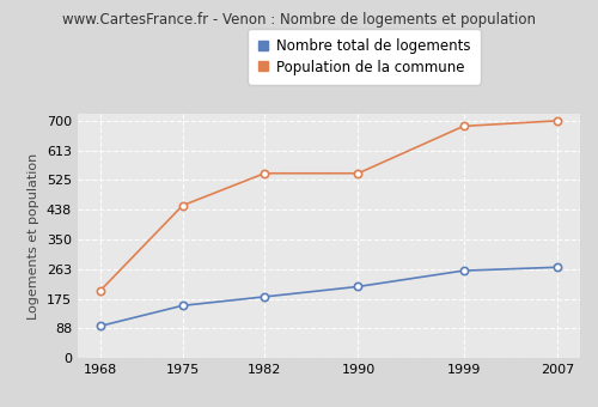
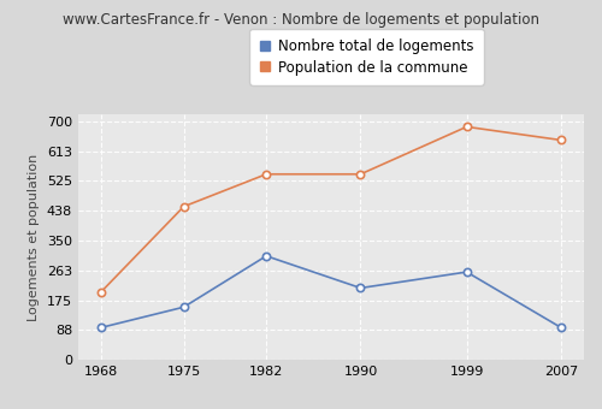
Nombre total de logements/1982: 181 -> 305
Nombre total de logements/2007: 268 -> 95
Population de la commune/2007: 700 -> 645
